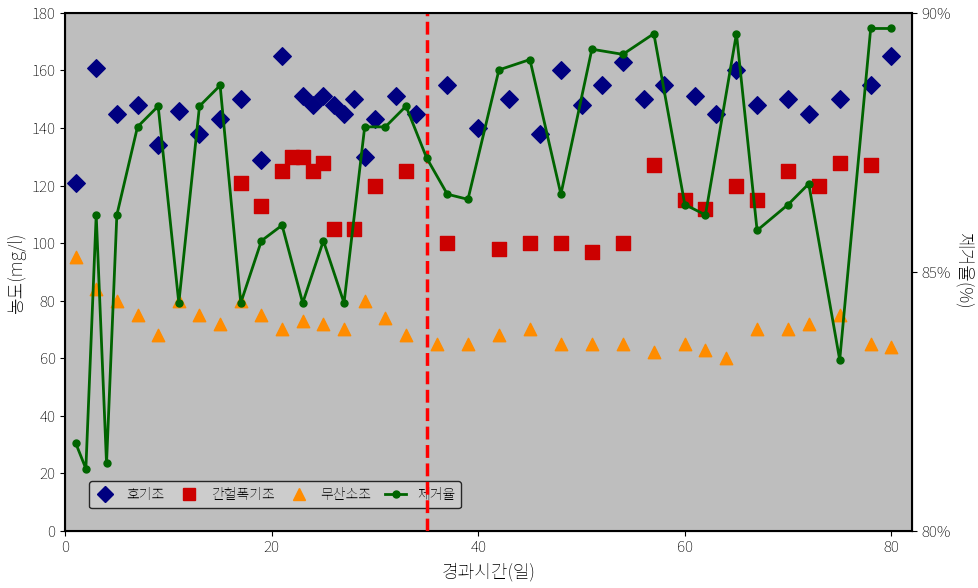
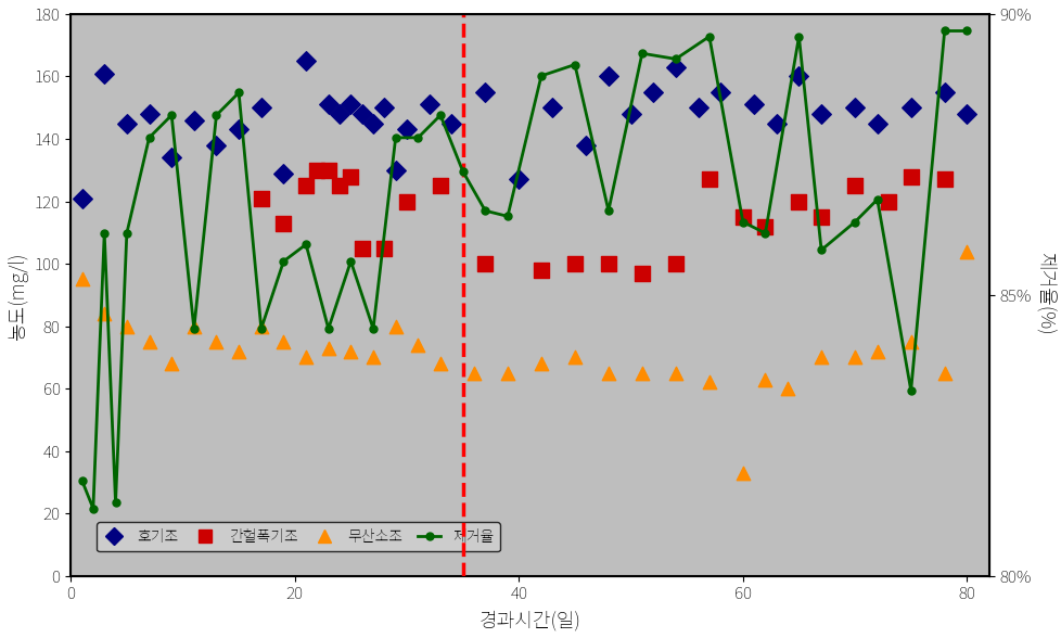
호기조/40: 140 -> 127
무산소조/60: 65 -> 33
호기조/80: 165 -> 148
무산소조/80: 64 -> 104
